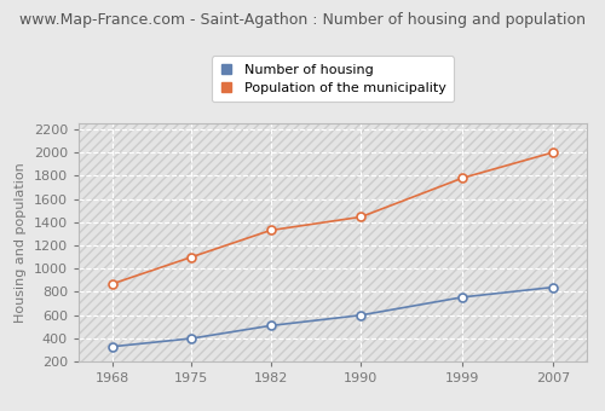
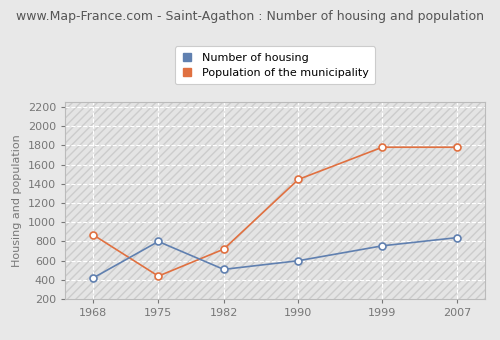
Number of housing/1968: 330 -> 420
Number of housing/1975: 400 -> 800
Population of the municipality/1975: 1100 -> 440
Population of the municipality/1982: 1330 -> 720
Population of the municipality/2007: 2000 -> 1780
